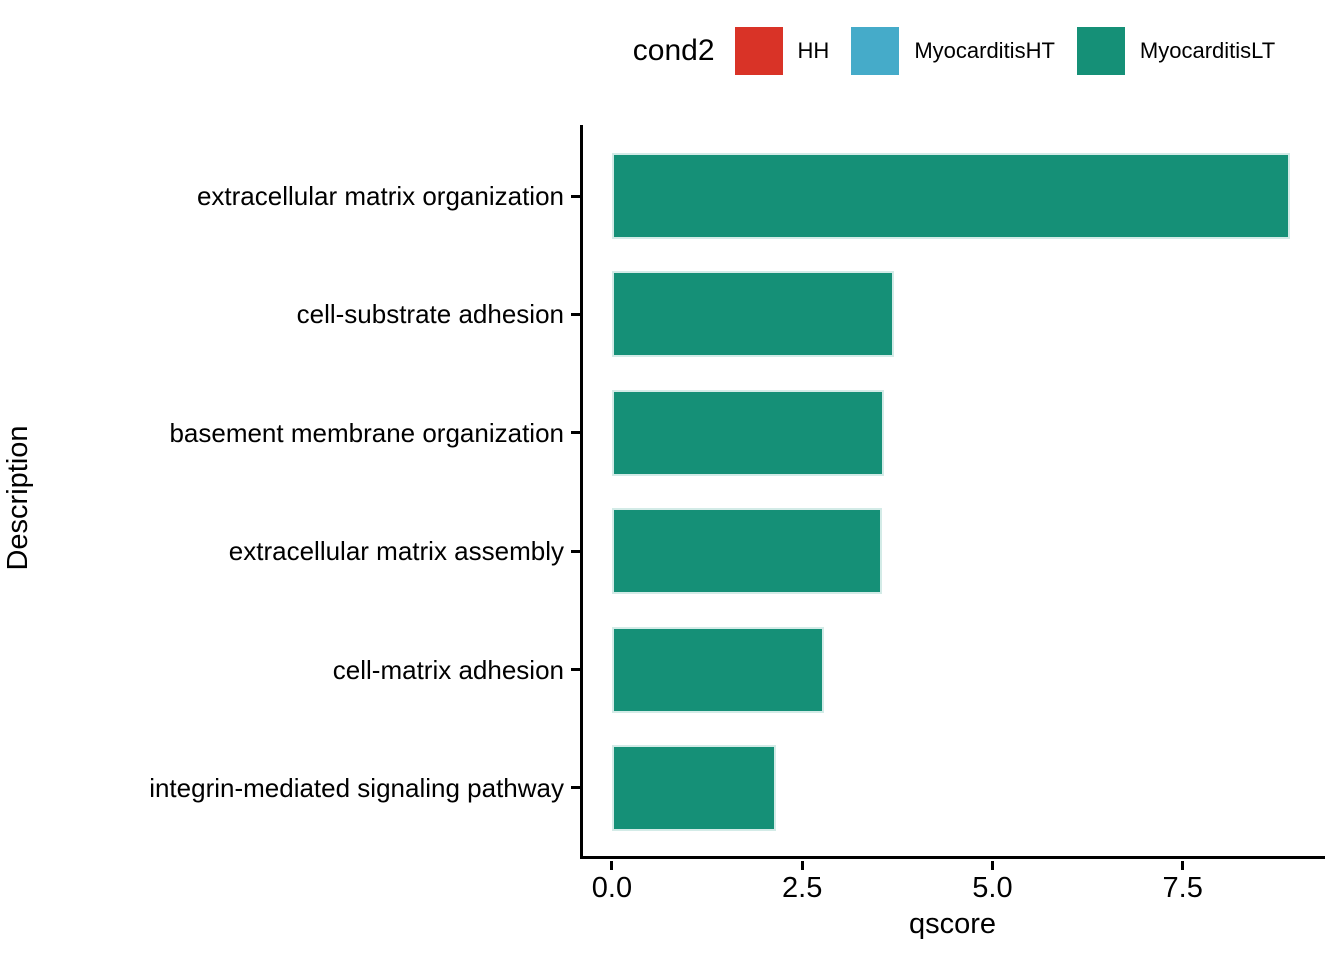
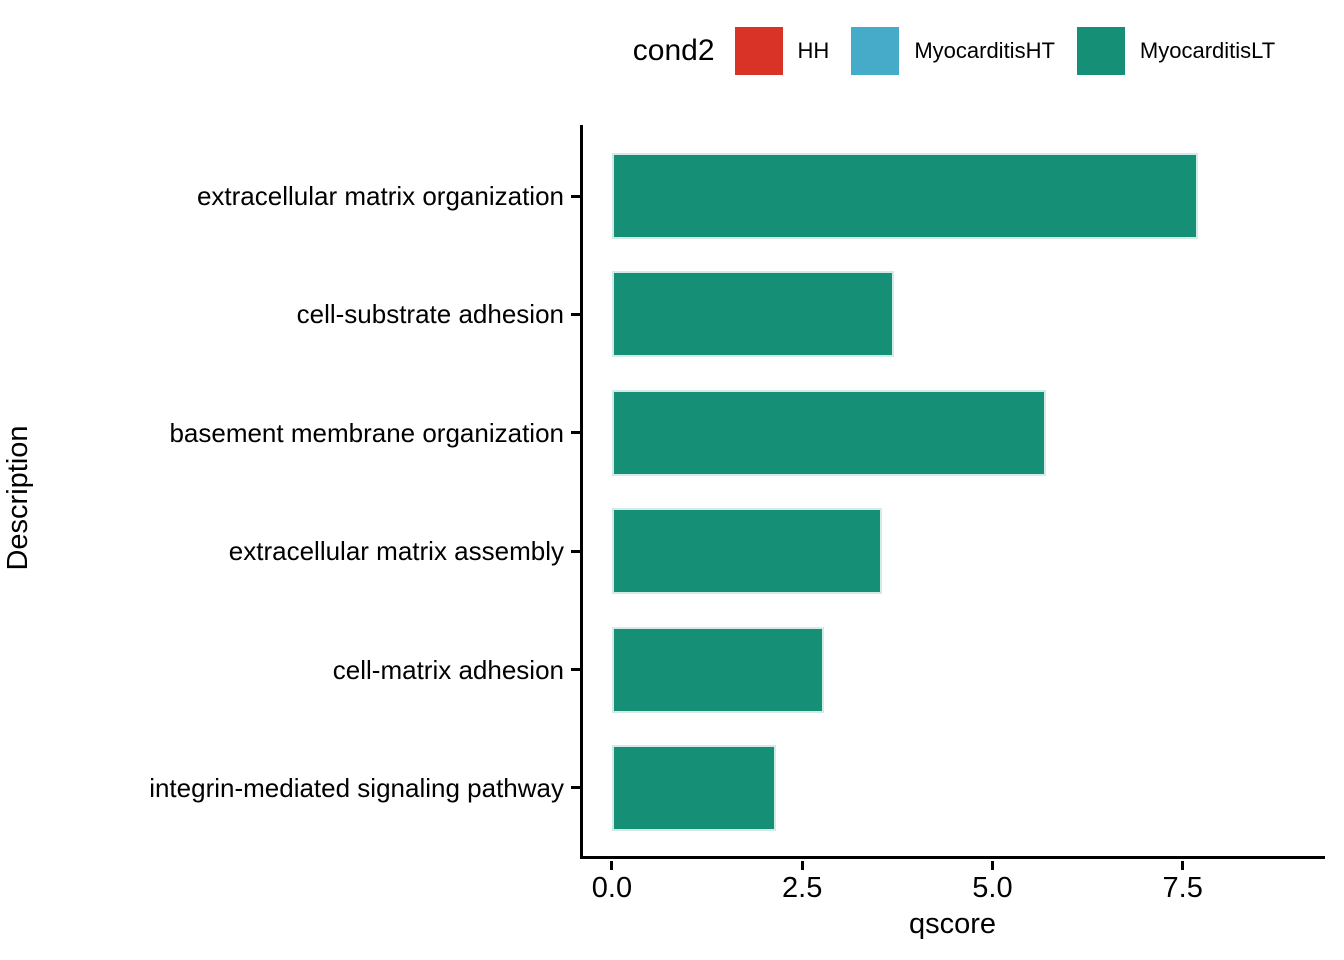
extracellular matrix organization: 8.9 -> 7.7
basement membrane organization: 3.6 -> 5.7
